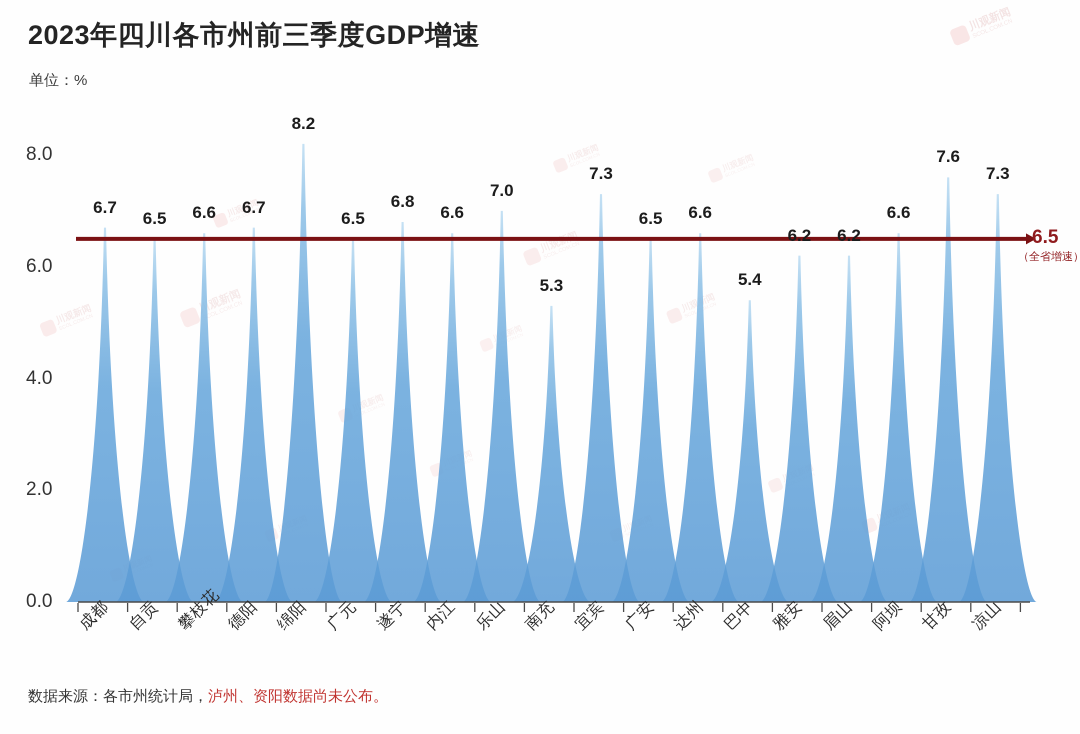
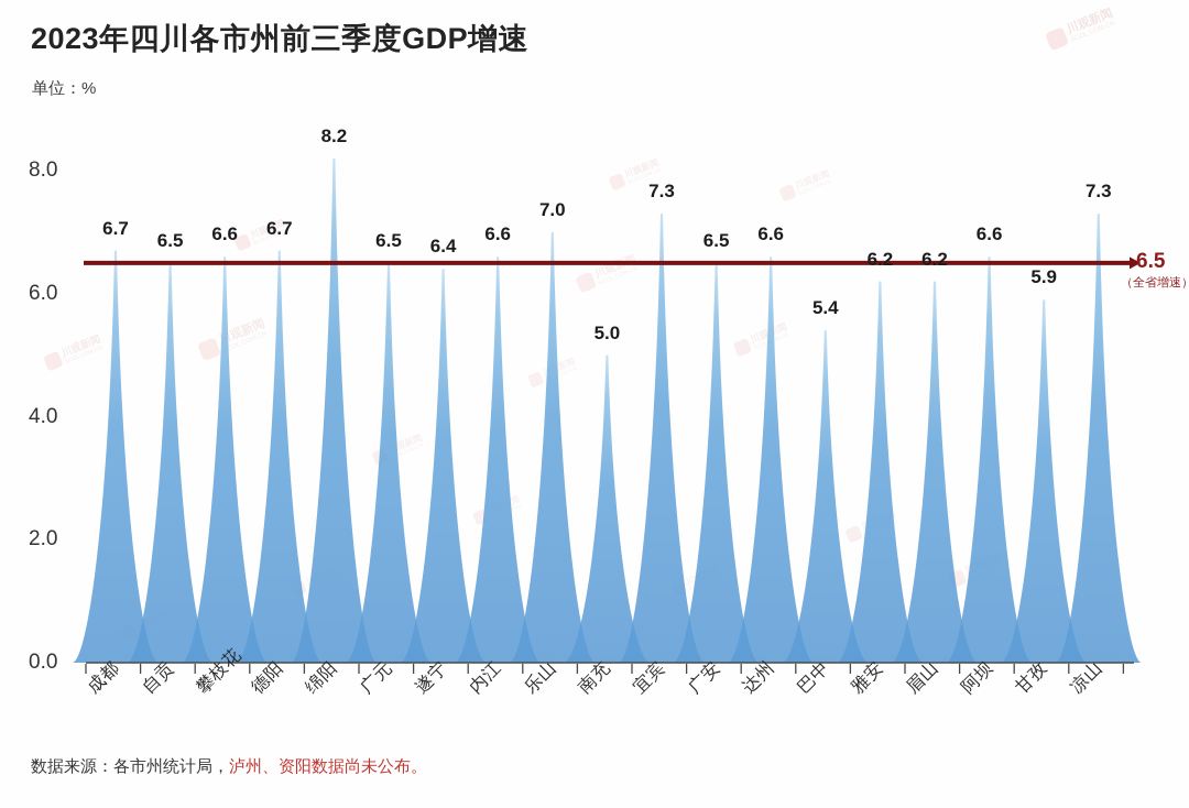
遂宁: 6.8 -> 6.4
南充: 5.3 -> 5.0
甘孜: 7.6 -> 5.9
